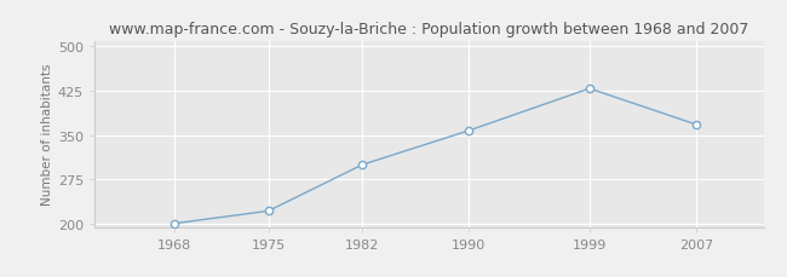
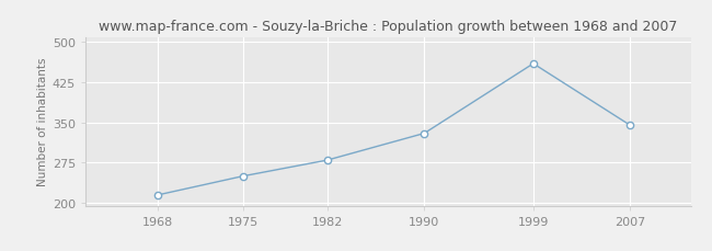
1968: 201 -> 215
1975: 222 -> 250
1982: 300 -> 280
1990: 358 -> 330
1999: 429 -> 460
2007: 368 -> 345
